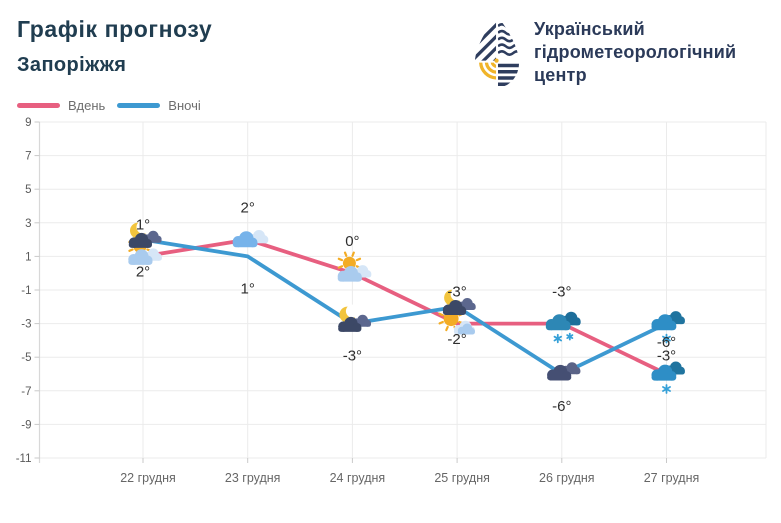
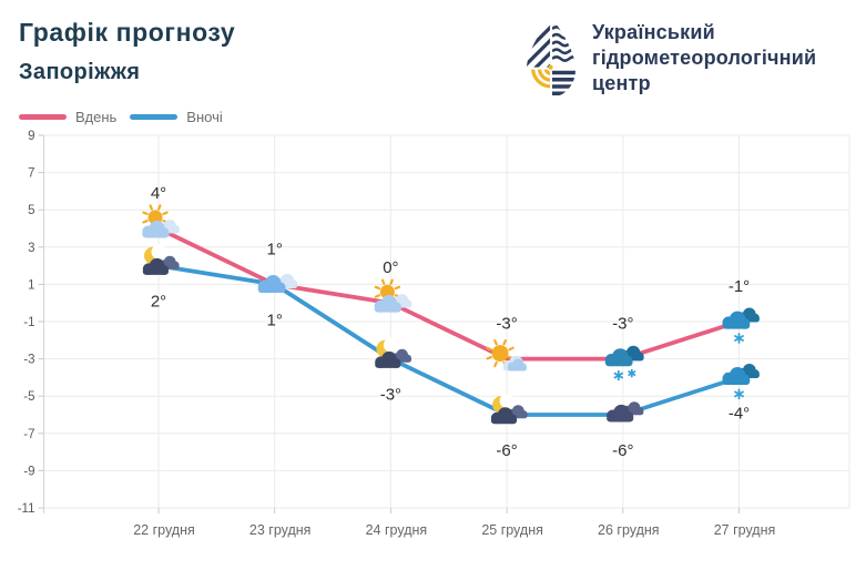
Вдень/22 грудня: 1° -> 4°
Вдень/23 грудня: 2° -> 1°
Вночі/25 грудня: -2° -> -6°
Вдень/27 грудня: -6° -> -1°
Вночі/27 грудня: -3° -> -4°
